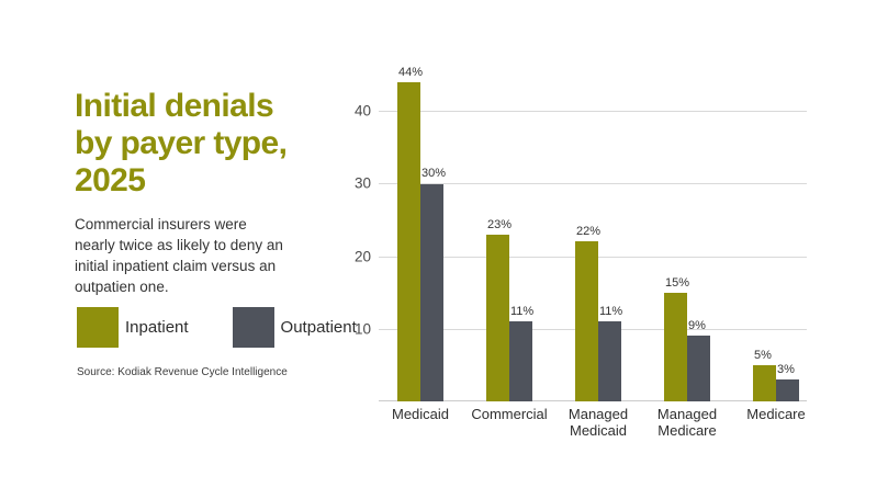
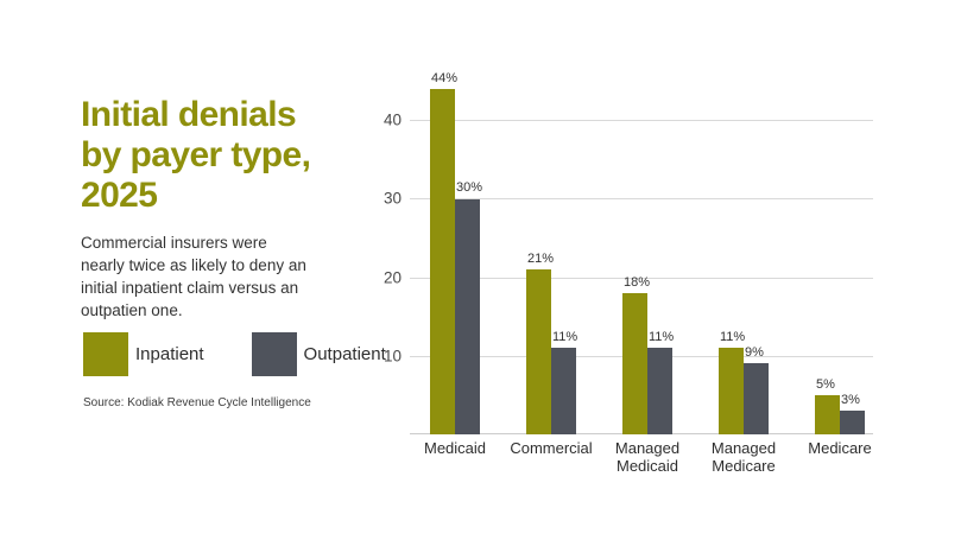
Inpatient/Commercial: 23% -> 21%
Inpatient/Managed Medicaid: 22% -> 18%
Inpatient/Managed Medicare: 15% -> 11%
